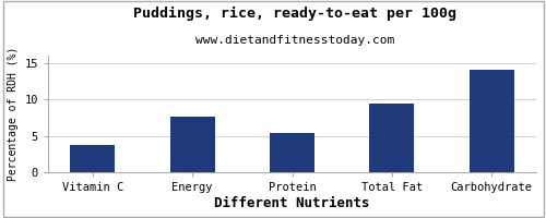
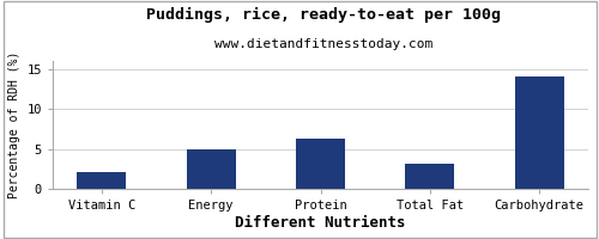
Vitamin C: 3.8 -> 2.1
Energy: 7.6 -> 5.0
Protein: 5.4 -> 6.3
Total Fat: 9.4 -> 3.1
